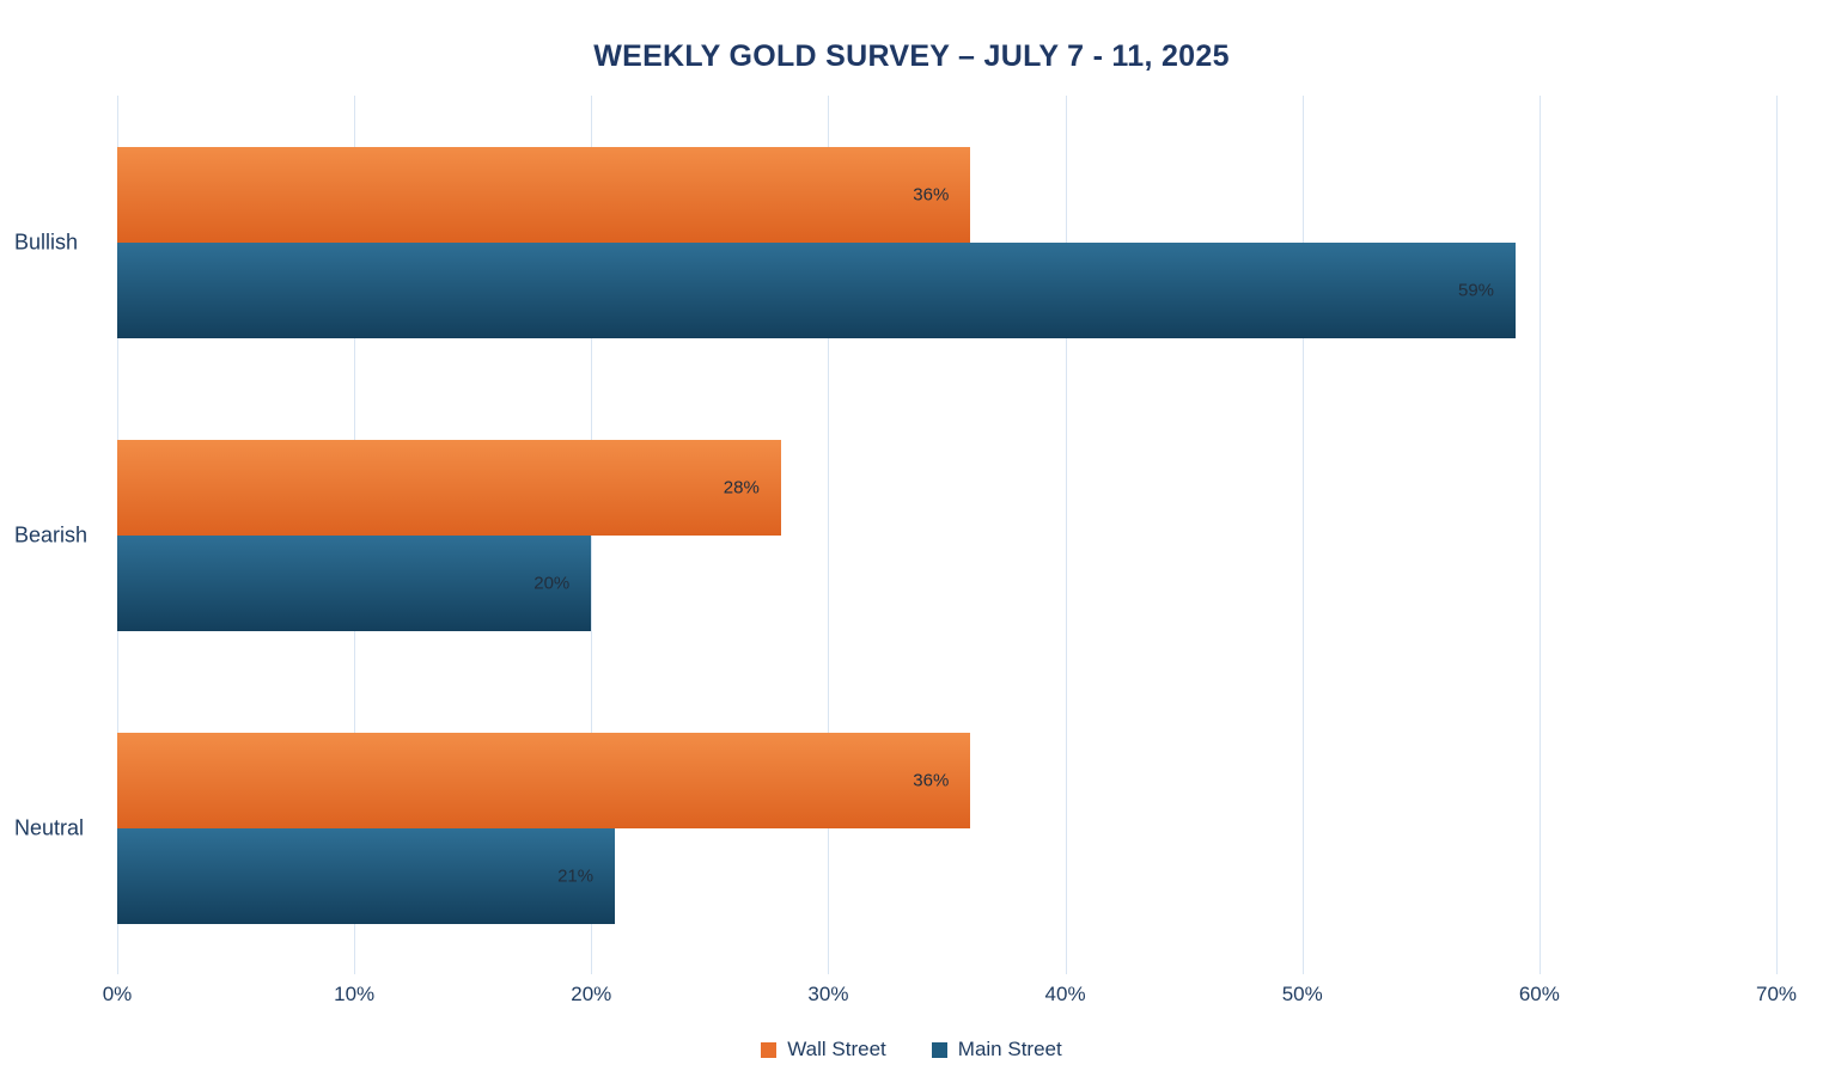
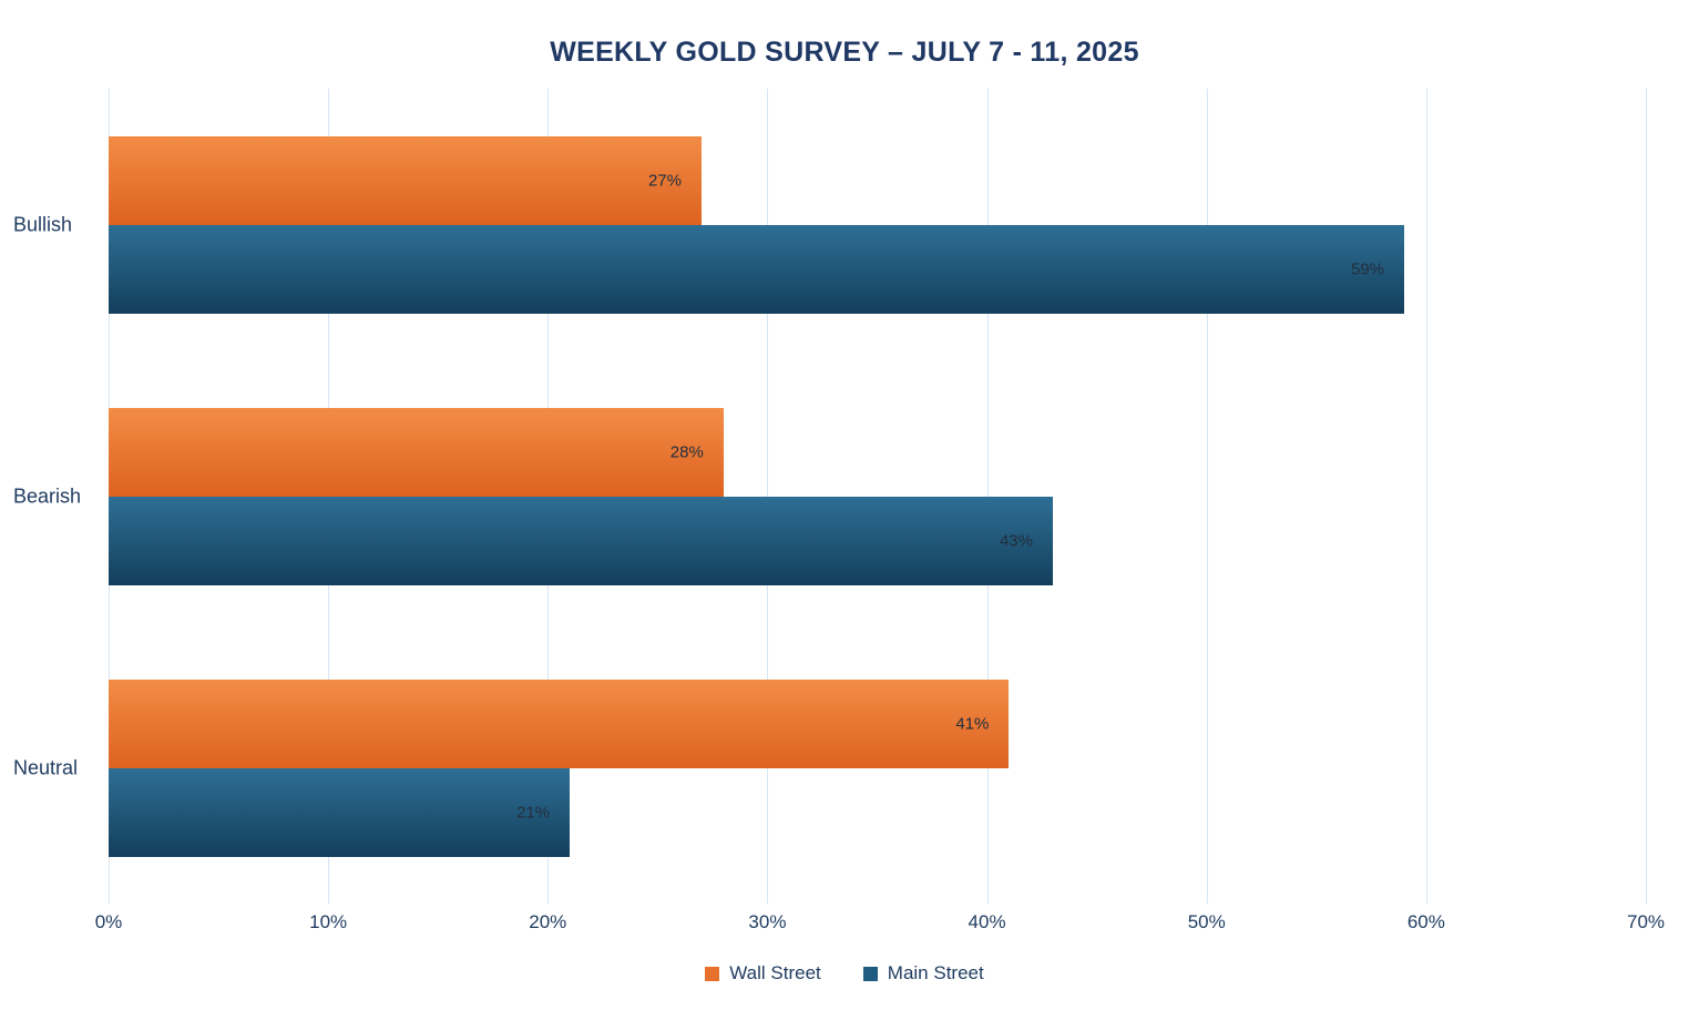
Wall Street/Bullish: 36% -> 27%
Main Street/Bearish: 20% -> 43%
Wall Street/Neutral: 36% -> 41%
